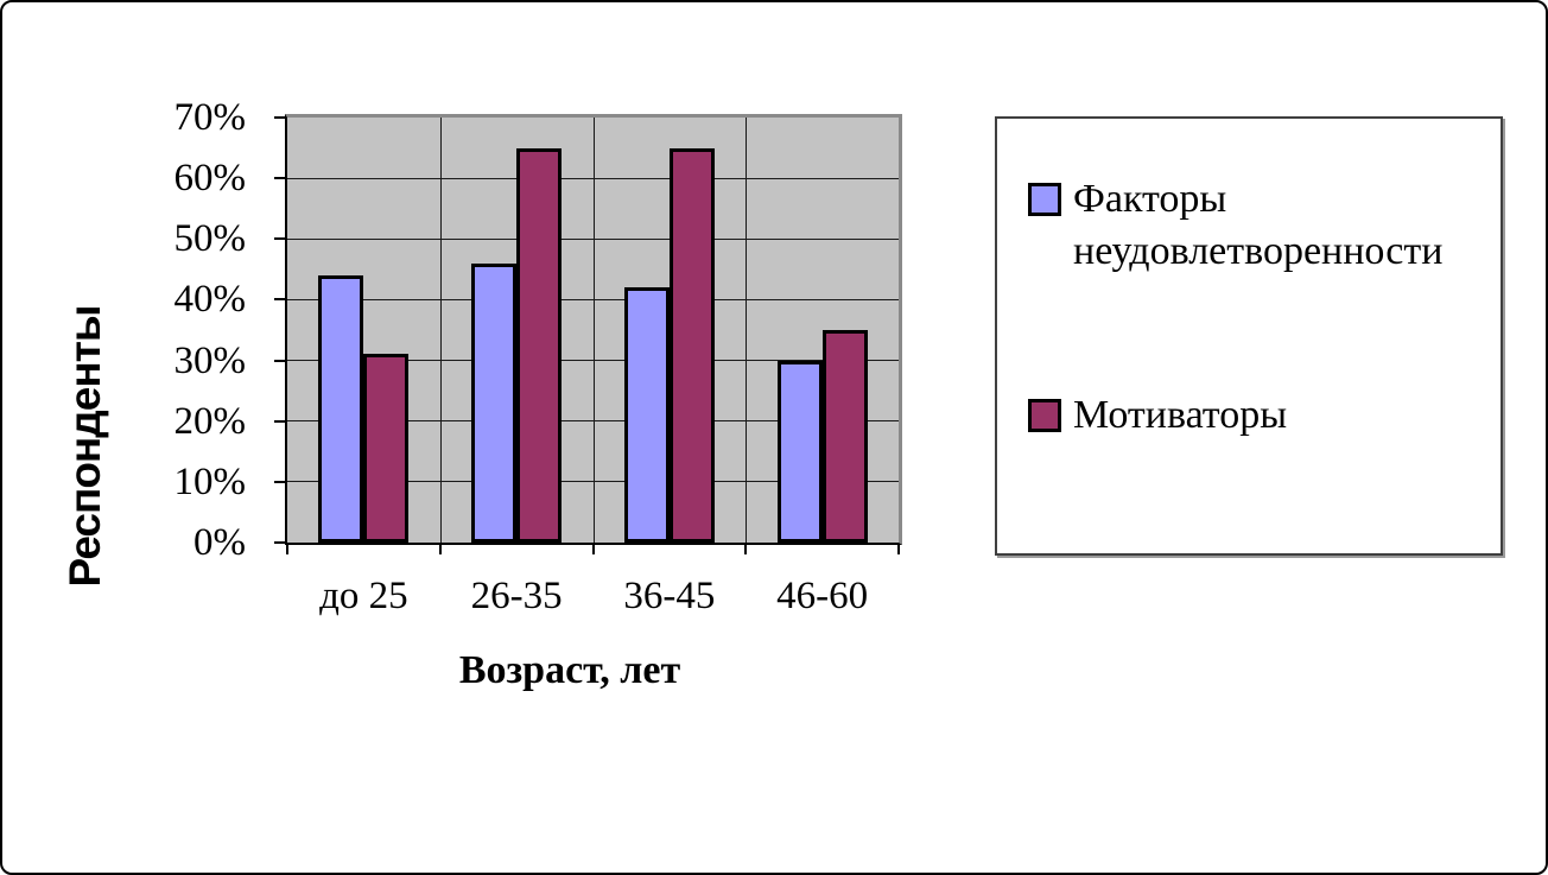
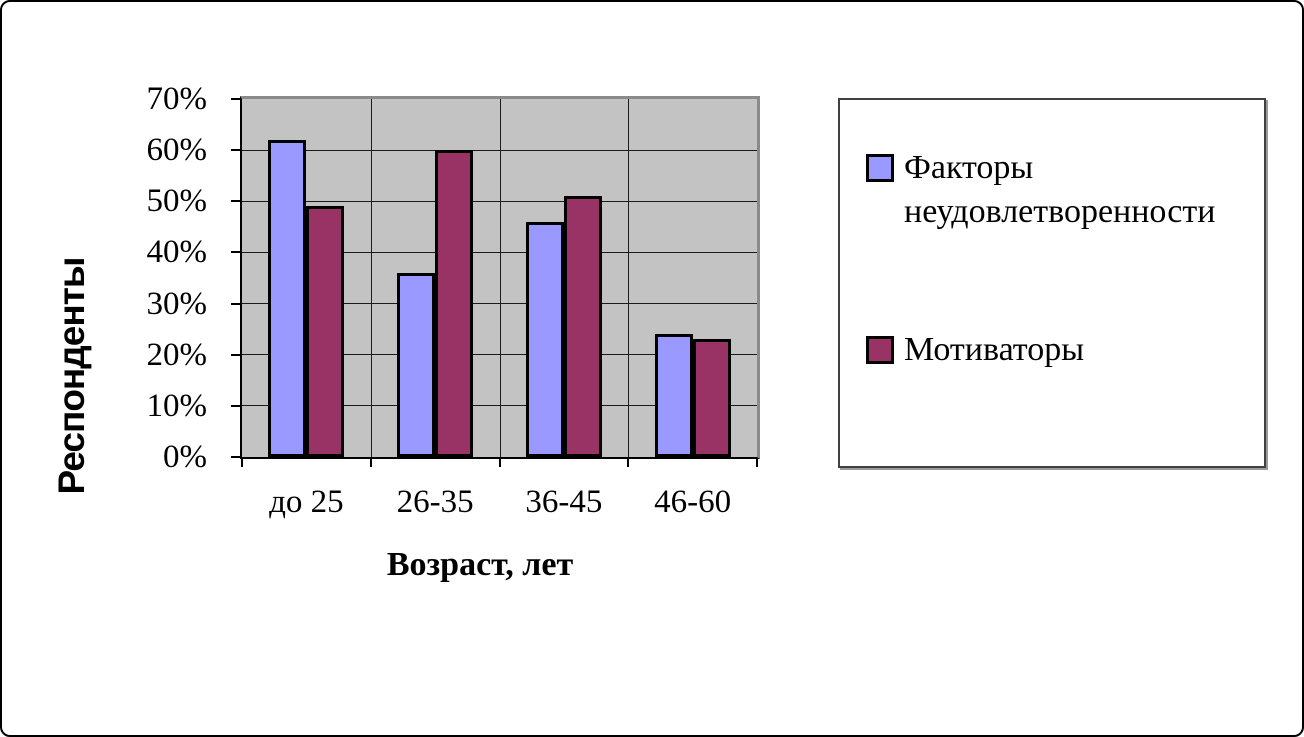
Факторы неудовлетворенности/до 25: 44% -> 62%
Мотиваторы/до 25: 31% -> 49%
Факторы неудовлетворенности/26-35: 46% -> 36%
Мотиваторы/26-35: 65% -> 60%
Факторы неудовлетворенности/36-45: 42% -> 46%
Мотиваторы/36-45: 65% -> 51%
Факторы неудовлетворенности/46-60: 30% -> 24%
Мотиваторы/46-60: 35% -> 23%
